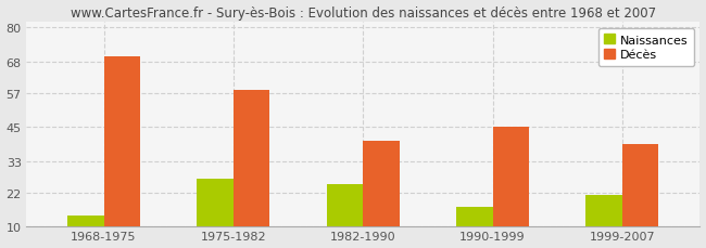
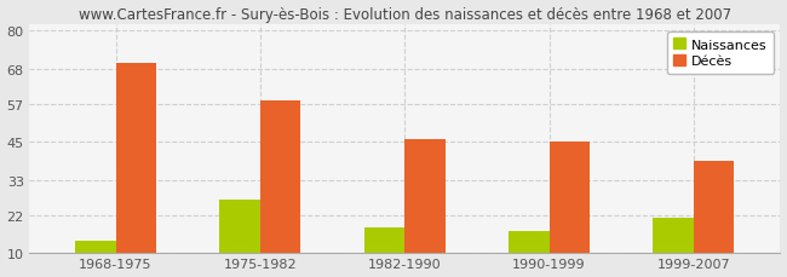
Naissances/1982-1990: 25 -> 18
Décès/1982-1990: 40 -> 46
